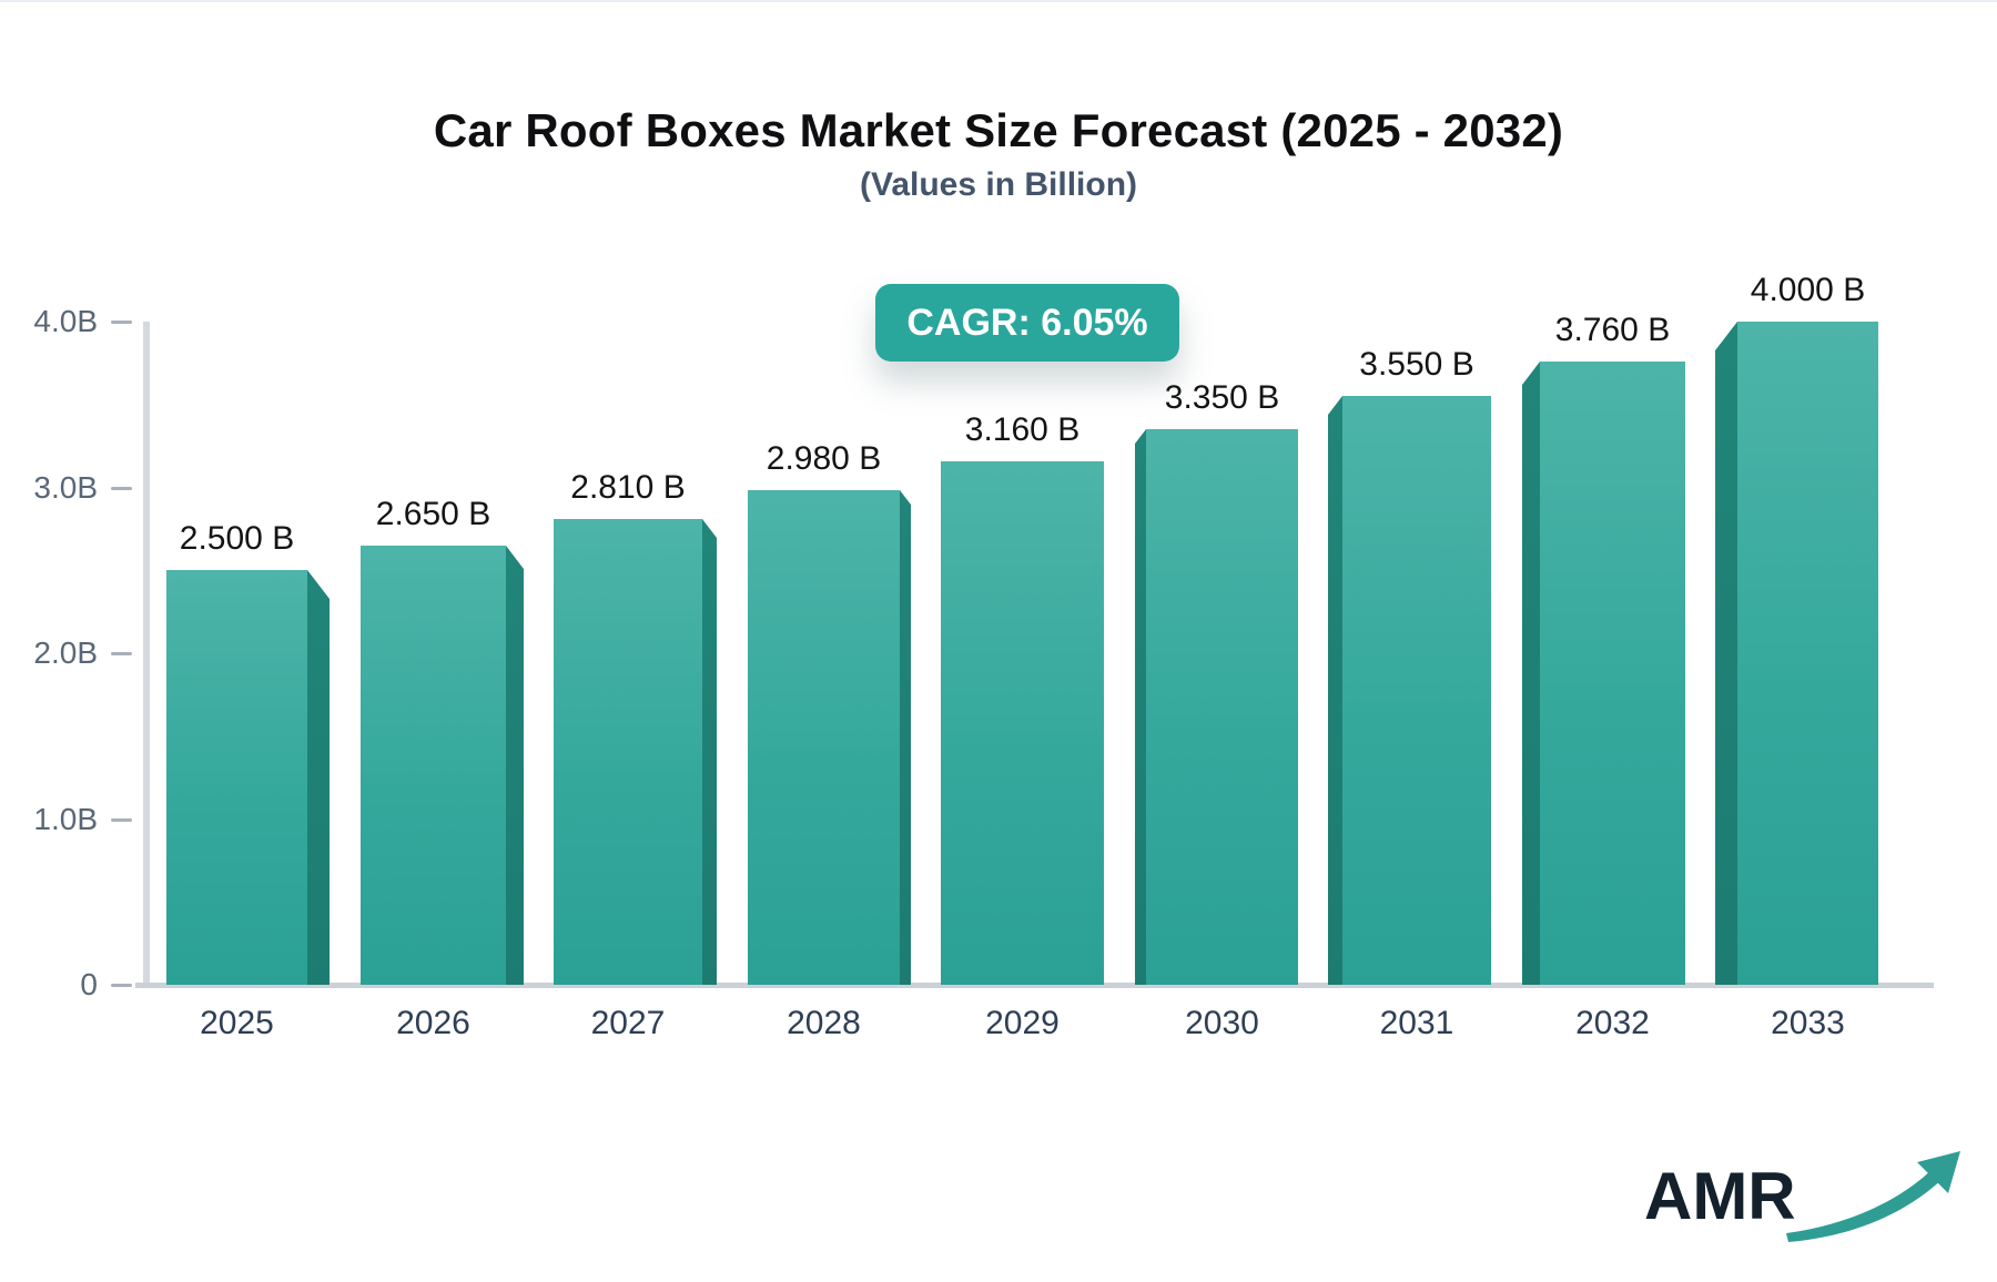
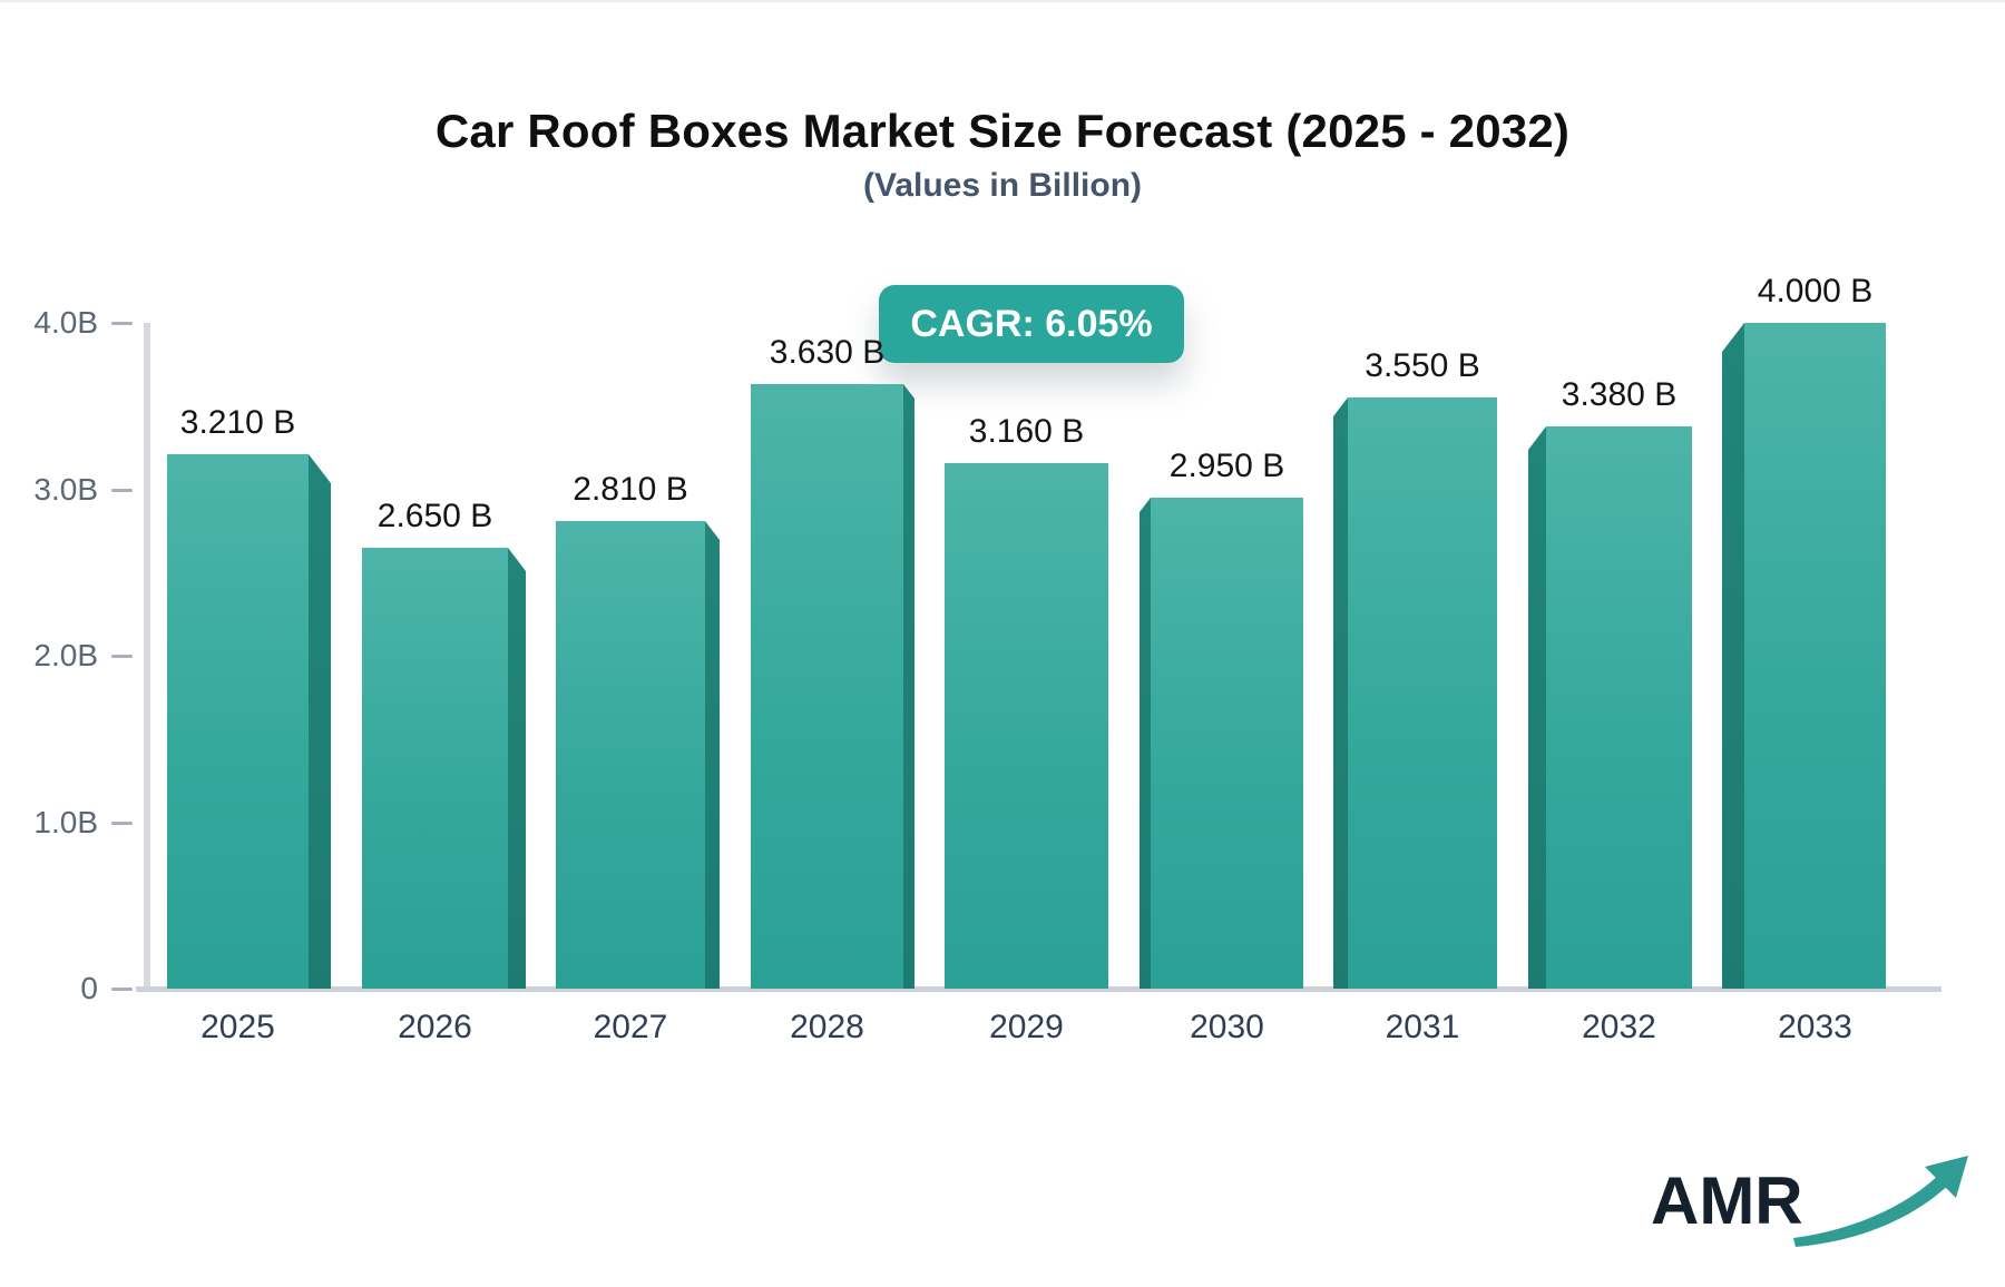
2025: 2.500 -> 3.210
2028: 2.980 -> 3.630
2030: 3.350 -> 2.950
2032: 3.760 -> 3.380
